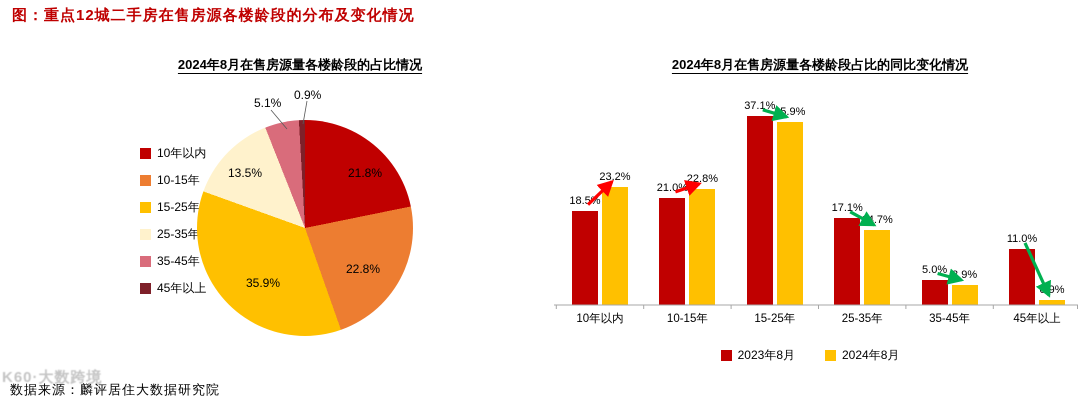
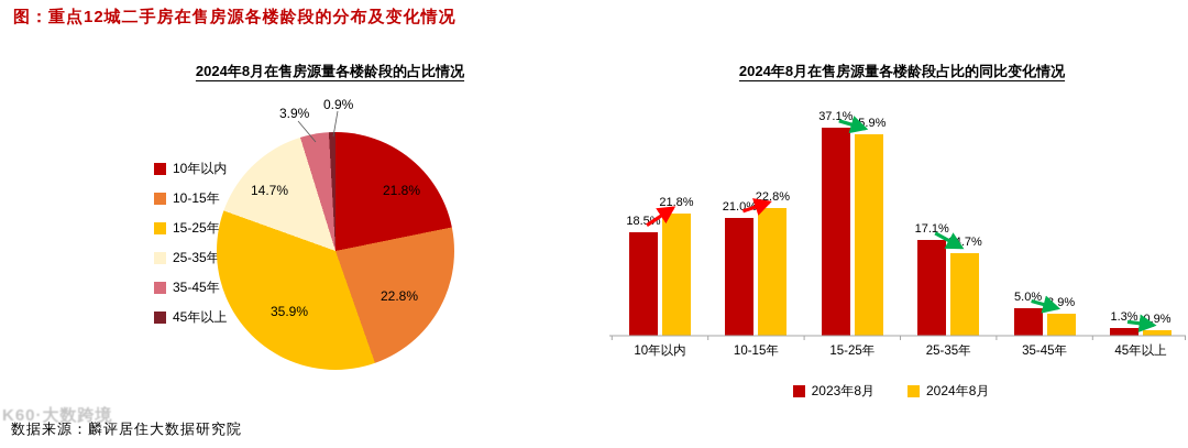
2024年8月在售房源量各楼龄段的占比情况/25-35年: 13.5% -> 14.7%
2024年8月在售房源量各楼龄段的占比情况/35-45年: 5.1% -> 3.9%
2024年8月在售房源量各楼龄段占比的同比变化情况/2024年8月/10年以内: 23.2% -> 21.8%
2024年8月在售房源量各楼龄段占比的同比变化情况/2023年8月/45年以上: 11.0% -> 1.3%
